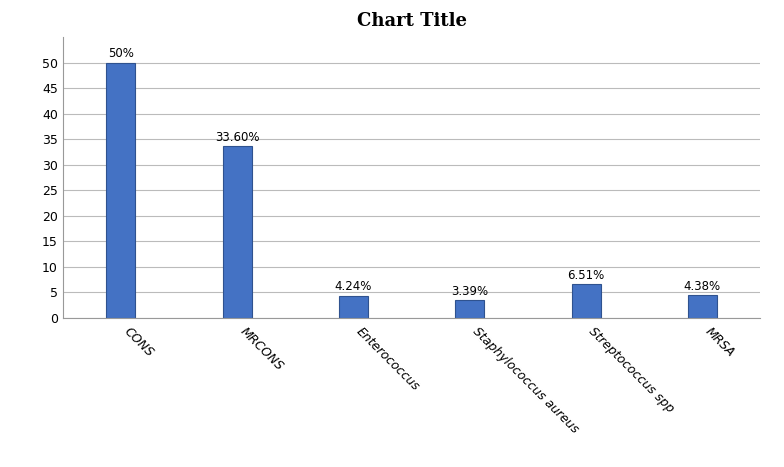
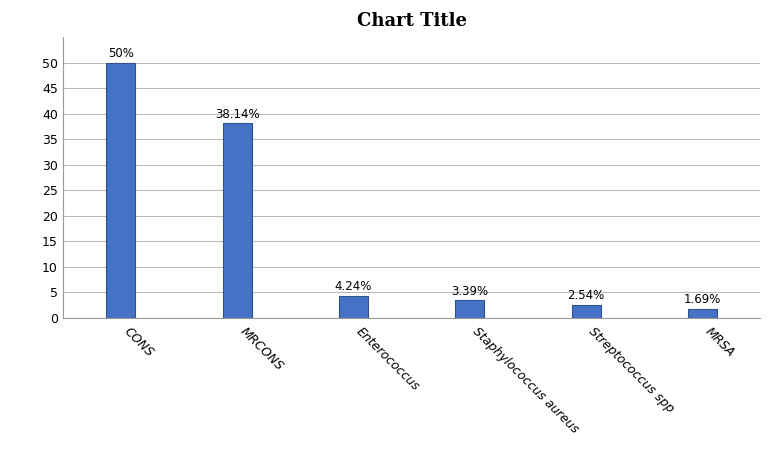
MRCONS: 33.60% -> 38.14%
Streptococcus spp: 6.51% -> 2.54%
MRSA: 4.38% -> 1.69%
